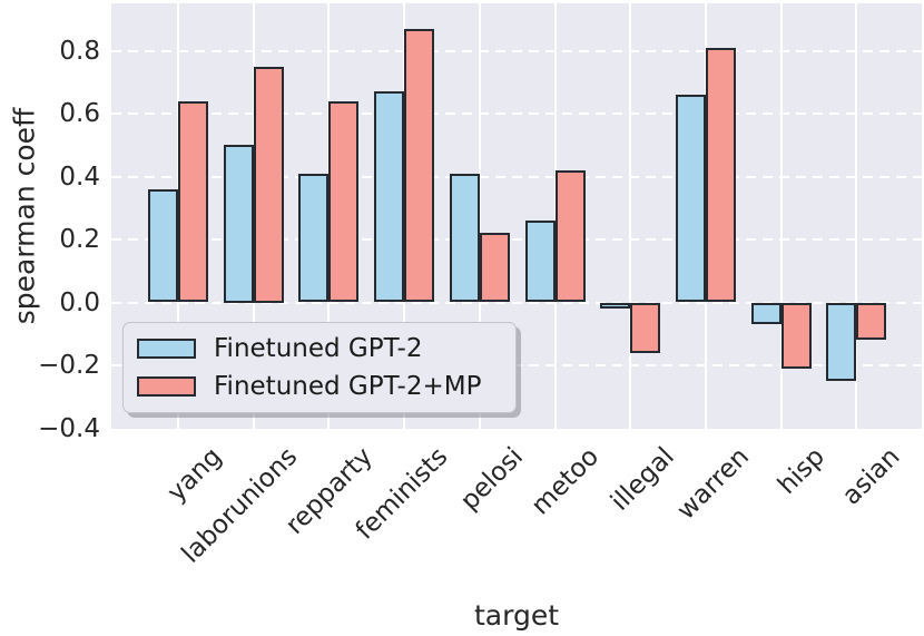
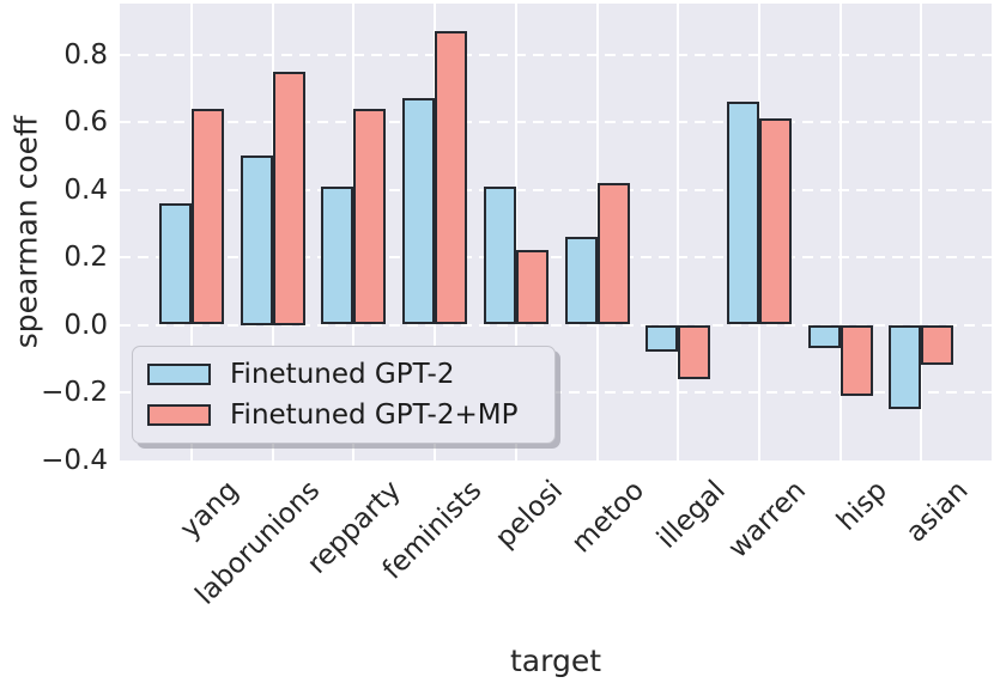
Finetuned GPT-2/illegal: -0.01 -> -0.08
Finetuned GPT-2+MP/warren: 0.81 -> 0.61
